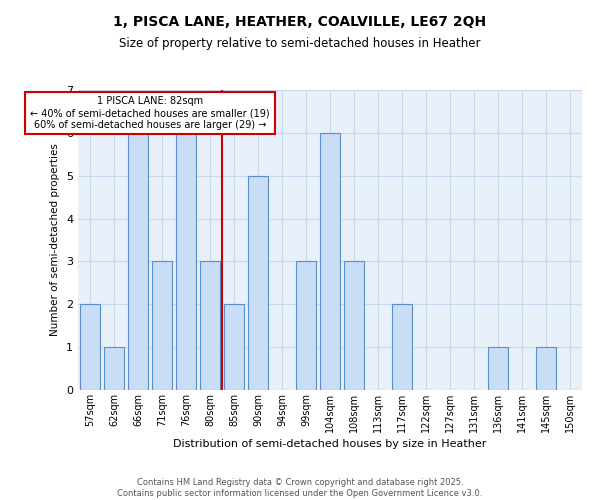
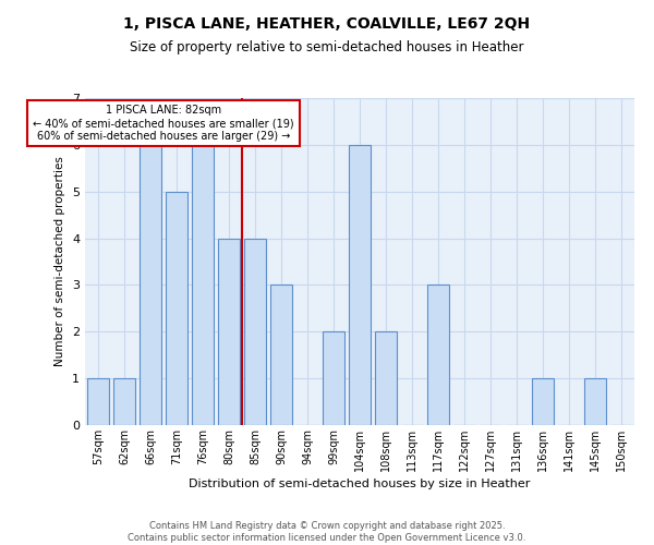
57sqm: 2 -> 1
71sqm: 3 -> 5
80sqm: 3 -> 4
85sqm: 2 -> 4
90sqm: 5 -> 3
99sqm: 3 -> 2
108sqm: 3 -> 2
117sqm: 2 -> 3
